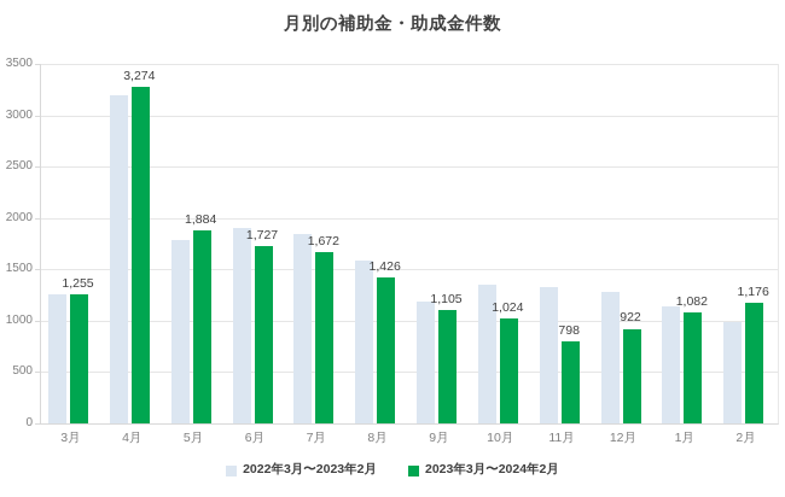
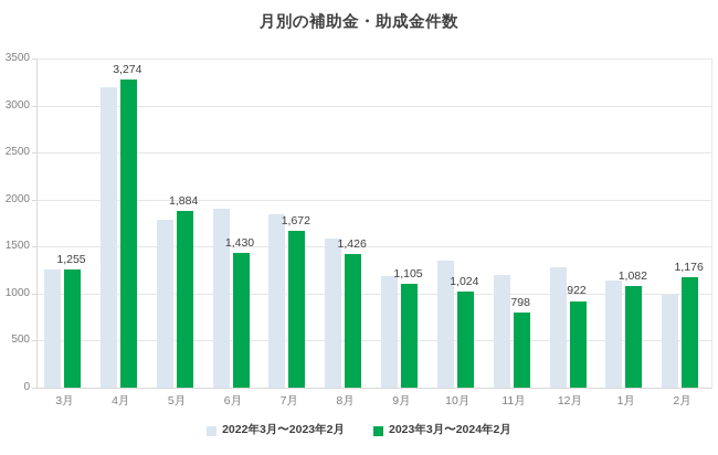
2023年3月〜2024年2月/6月: 1,727 -> 1,430
2022年3月〜2023年2月/11月: 1300 -> 1200
